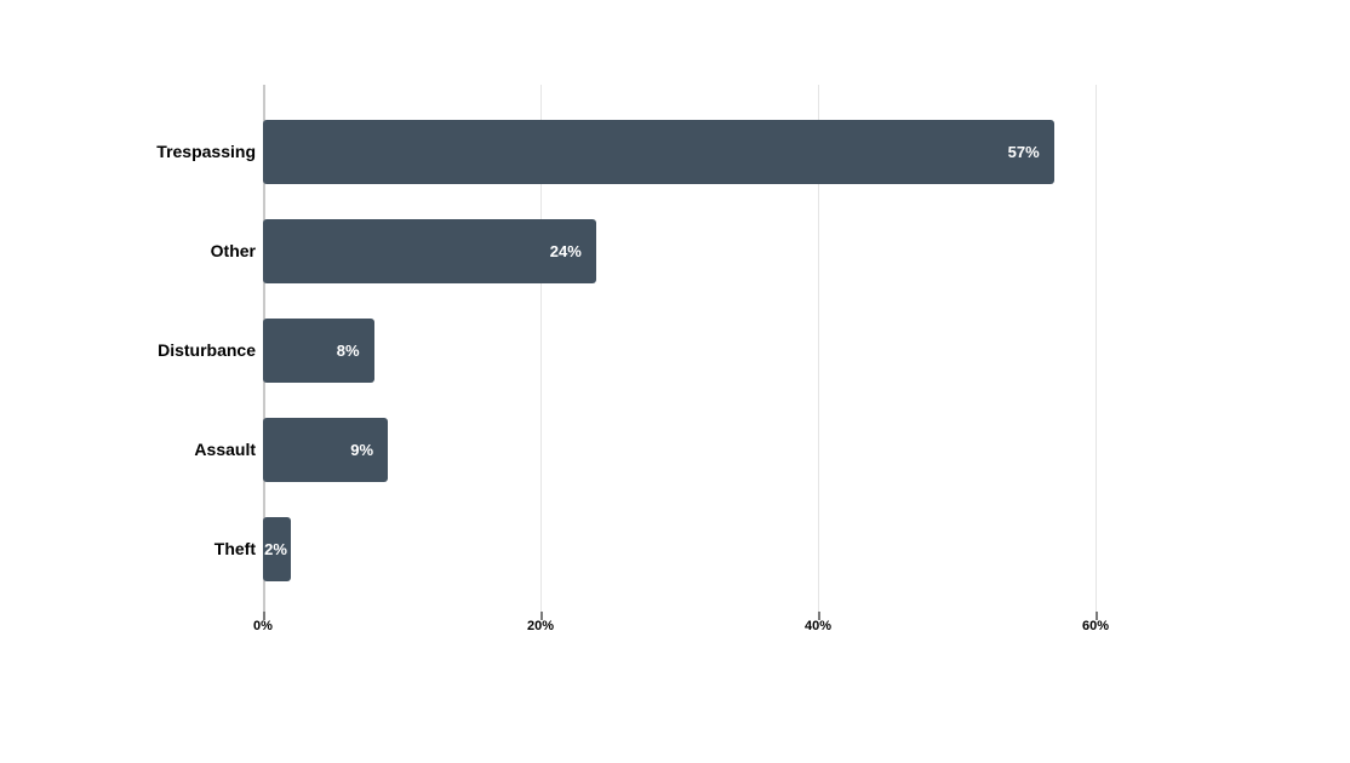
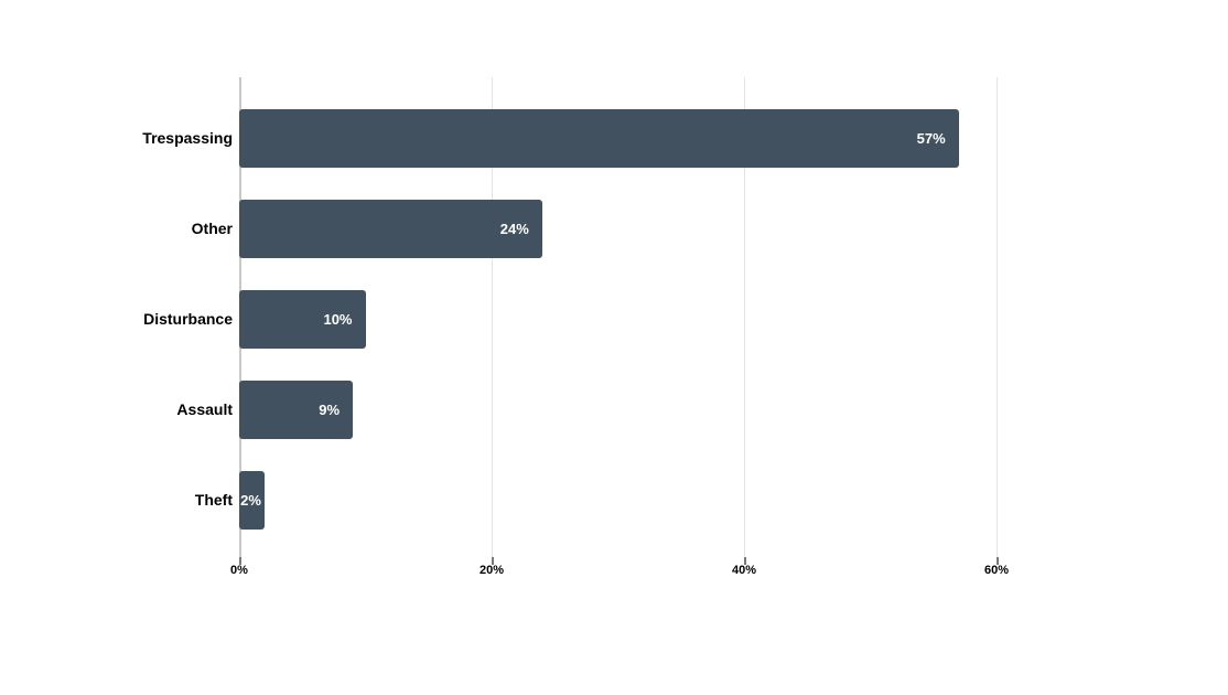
Disturbance: 8% -> 10%
